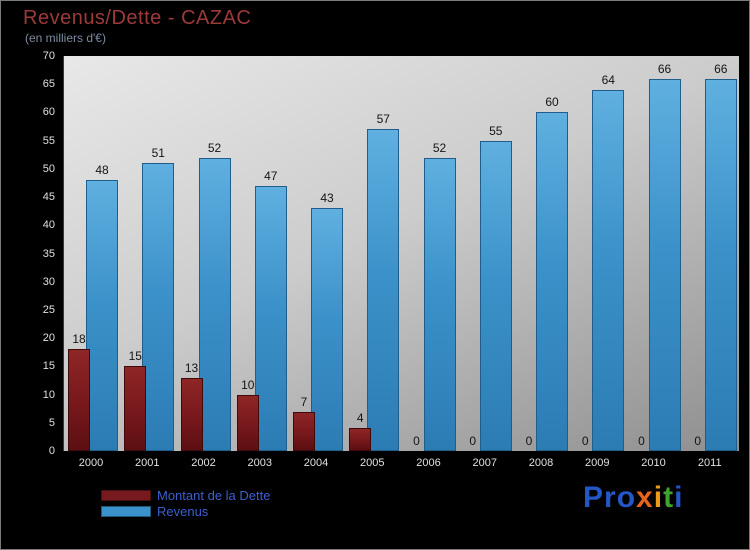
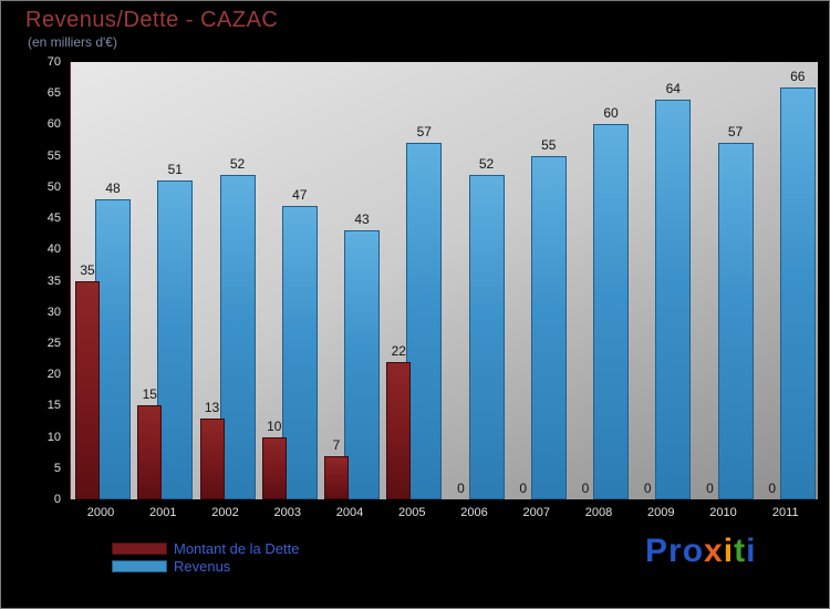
Montant de la Dette/2000: 18 -> 35
Montant de la Dette/2005: 4 -> 22
Revenus/2010: 66 -> 57
